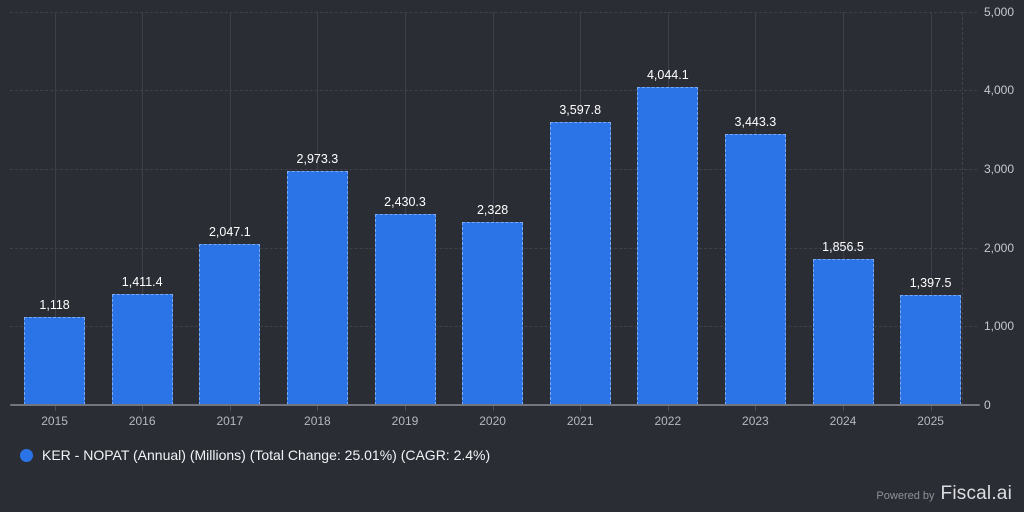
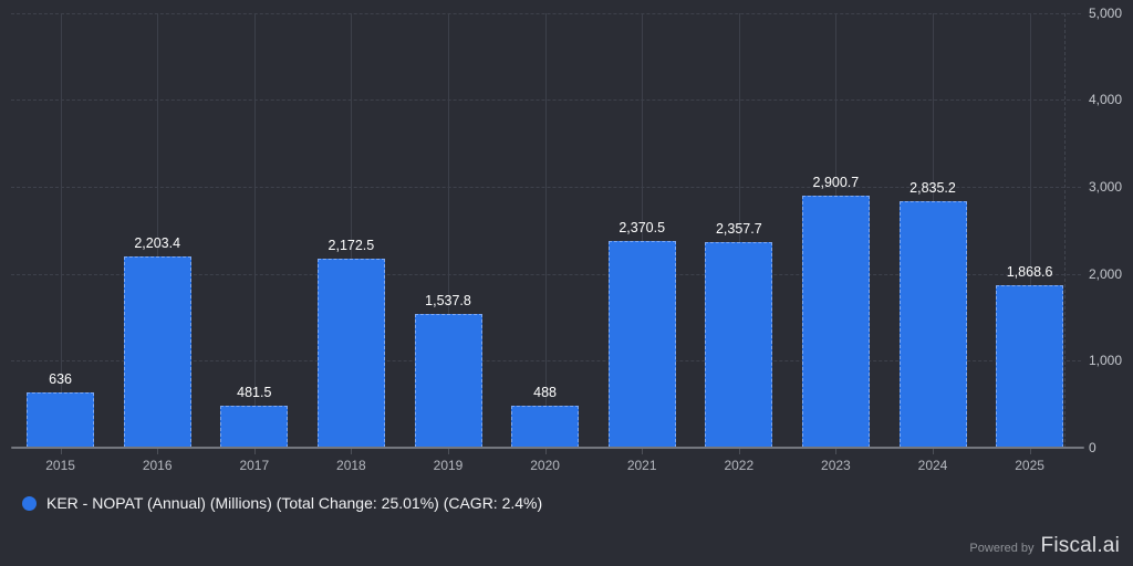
2015: 1,118 -> 636
2016: 1,411.4 -> 2,203.4
2017: 2,047.1 -> 481.5
2018: 2,973.3 -> 2,172.5
2019: 2,430.3 -> 1,537.8
2020: 2,328 -> 488
2021: 3,597.8 -> 2,370.5
2022: 4,044.1 -> 2,357.7
2023: 3,443.3 -> 2,900.7
2024: 1,856.5 -> 2,835.2
2025: 1,397.5 -> 1,868.6
